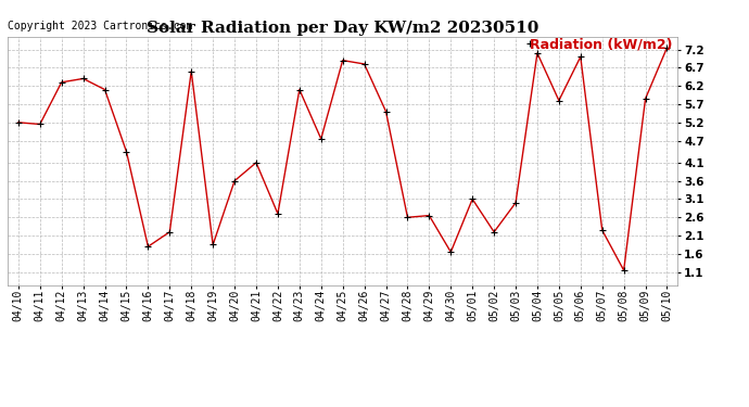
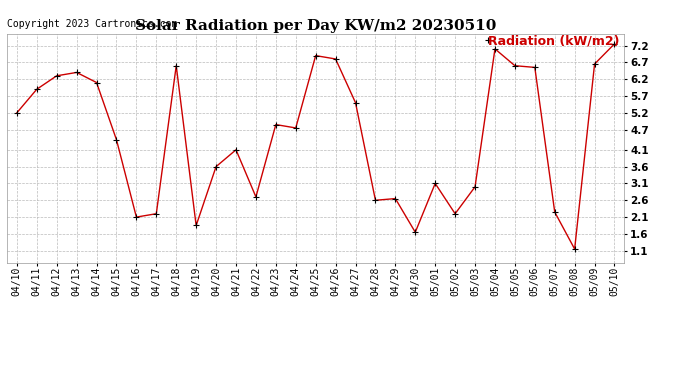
04/11: 5.15 -> 5.90
04/16: 1.80 -> 2.10
04/23: 6.10 -> 4.85
05/05: 5.80 -> 6.60
05/06: 7.00 -> 6.55
05/09: 5.85 -> 6.65
